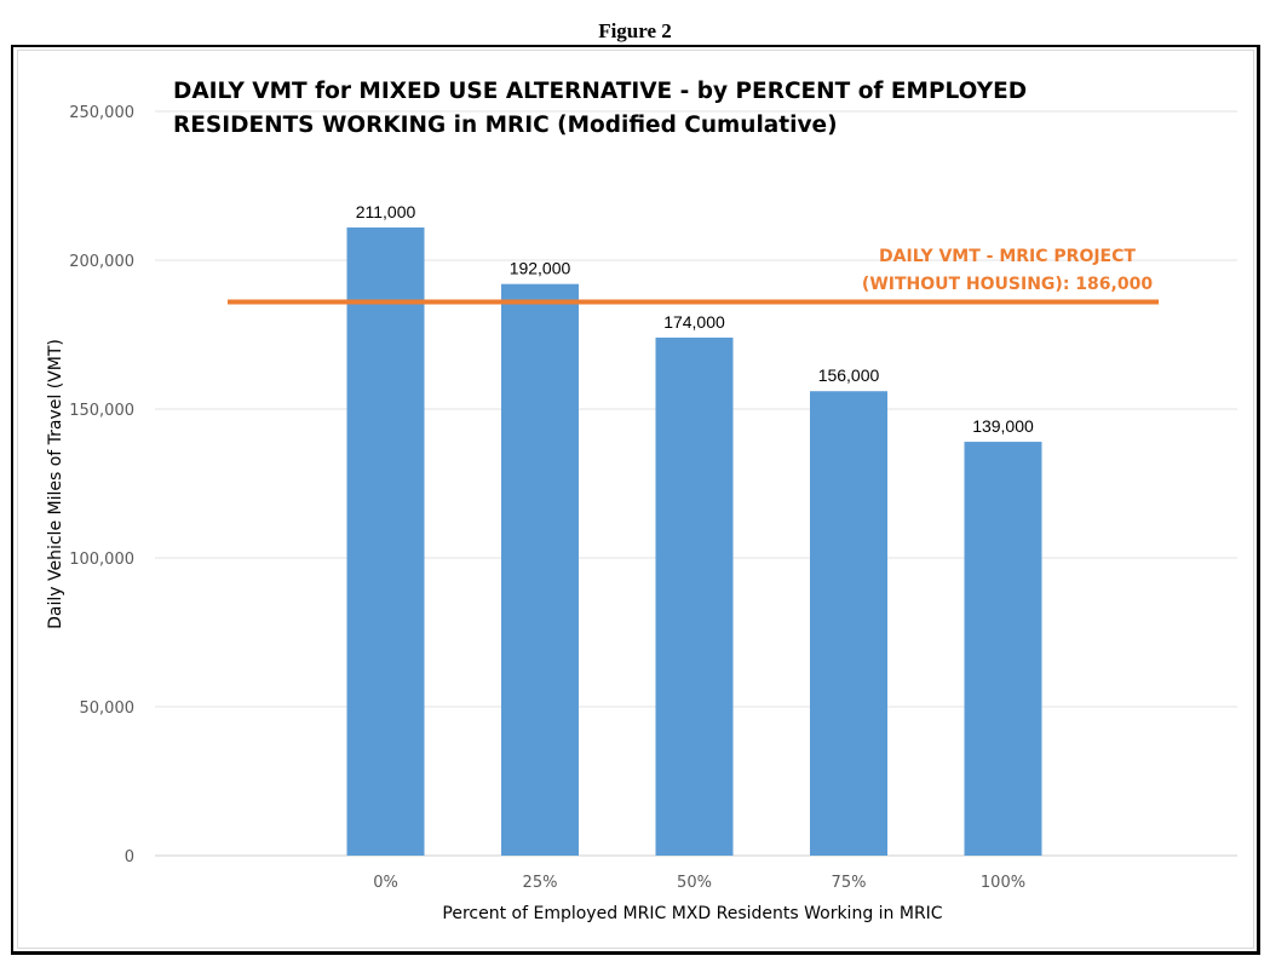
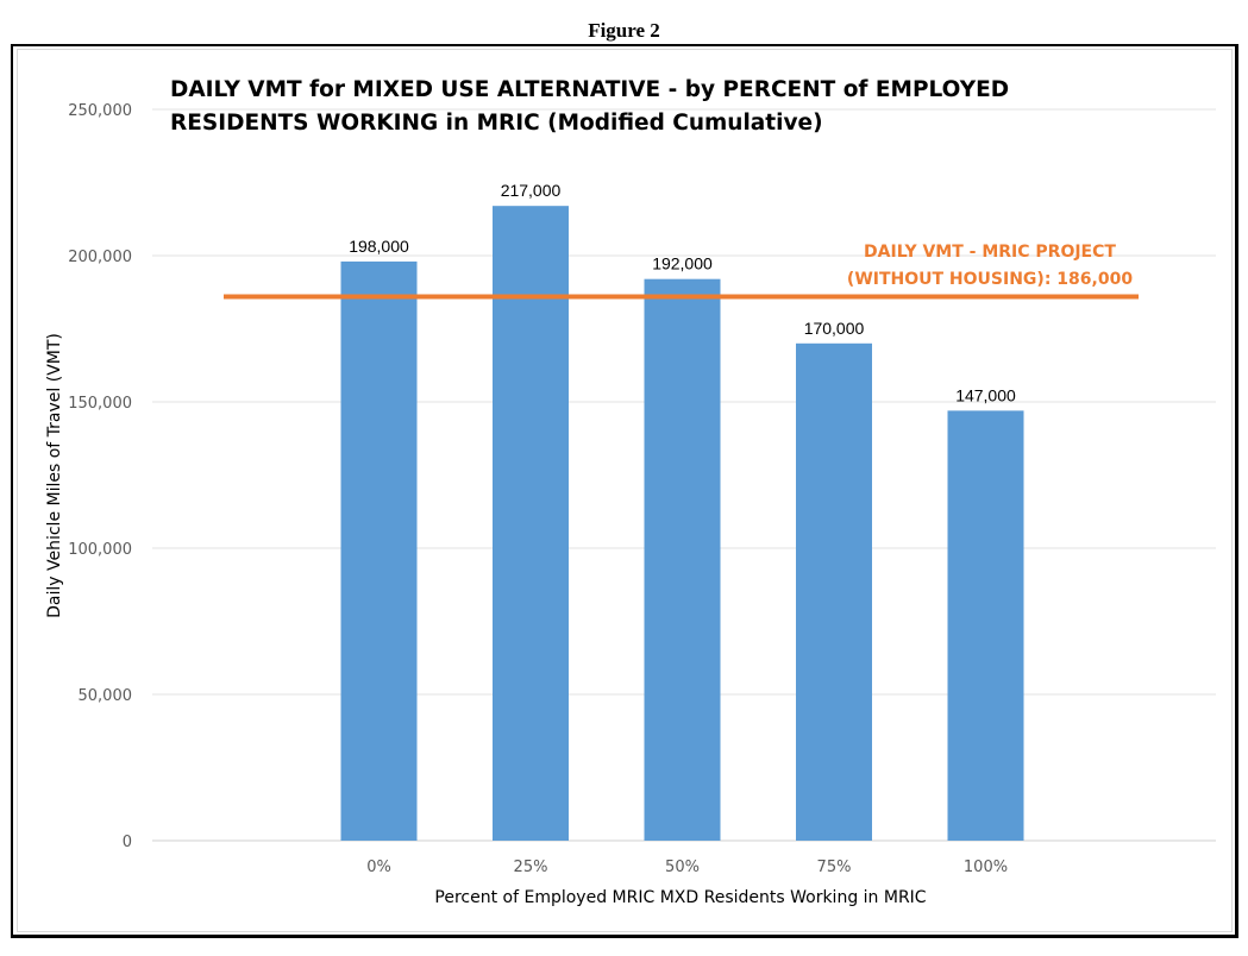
0%: 211,000 -> 198,000
25%: 192,000 -> 217,000
50%: 174,000 -> 192,000
75%: 156,000 -> 170,000
100%: 139,000 -> 147,000
